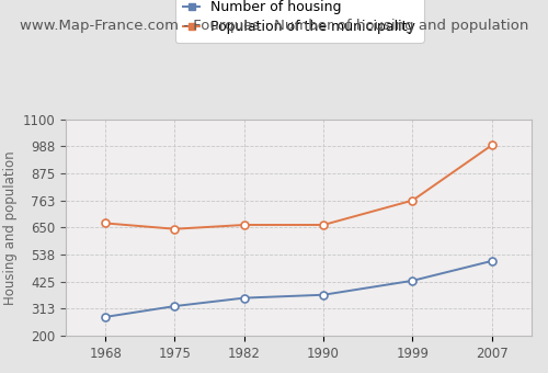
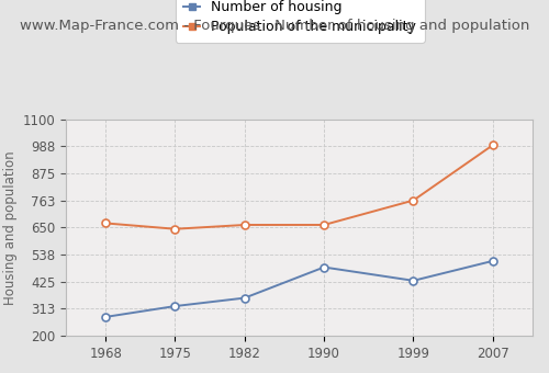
Number of housing/1990: 370 -> 485
